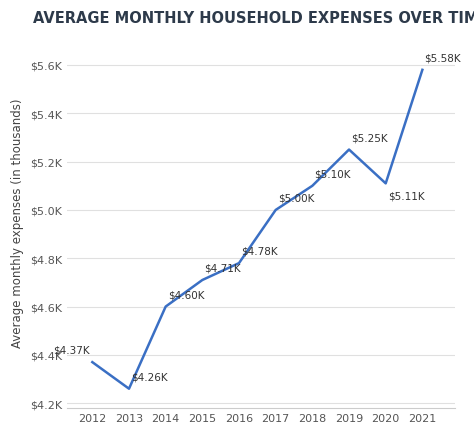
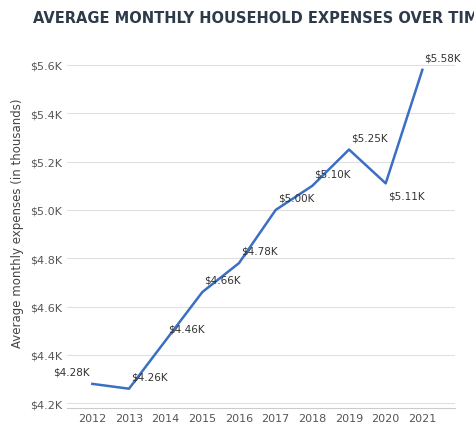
2012: $4.37K -> $4.28K
2014: $4.60K -> $4.46K
2015: $4.71K -> $4.66K
